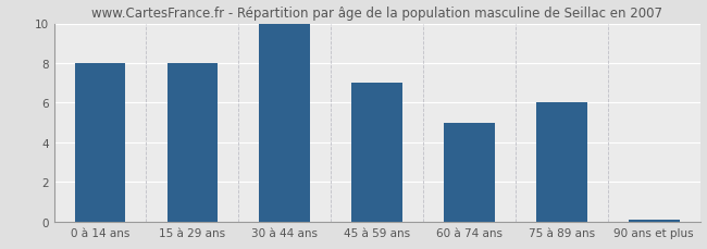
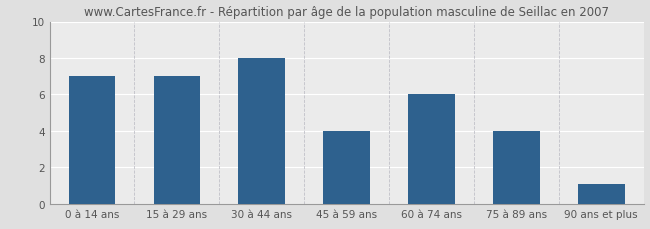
0 à 14 ans: 8.0 -> 7.0
15 à 29 ans: 8.0 -> 7.0
30 à 44 ans: 10.0 -> 8.0
45 à 59 ans: 7.0 -> 4.0
60 à 74 ans: 5.0 -> 6.0
75 à 89 ans: 6.0 -> 4.0
90 ans et plus: 0.1 -> 1.1
